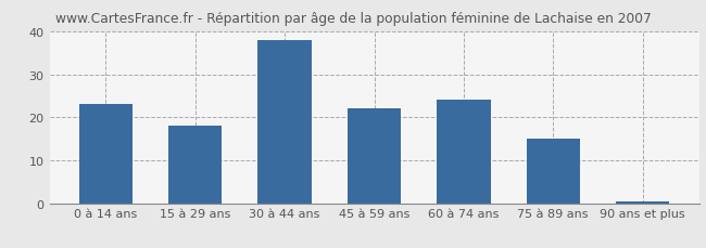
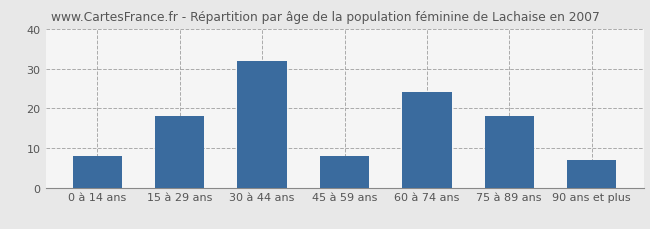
0 à 14 ans: 23.0 -> 8.0
30 à 44 ans: 38.0 -> 32.0
45 à 59 ans: 22.0 -> 8.0
75 à 89 ans: 15.0 -> 18.0
90 ans et plus: 0.5 -> 7.0
